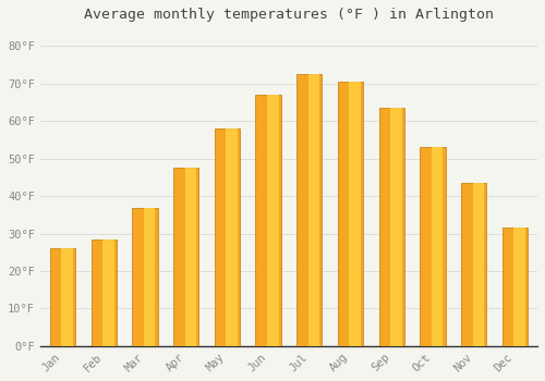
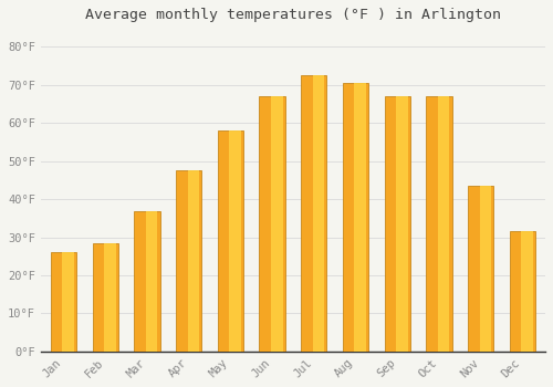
Sep: 63.5°F -> 67.0°F
Oct: 53.0°F -> 67.0°F
